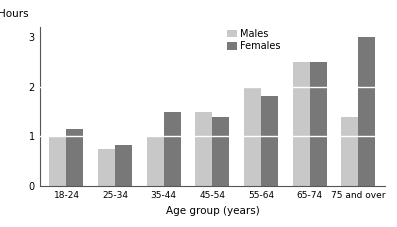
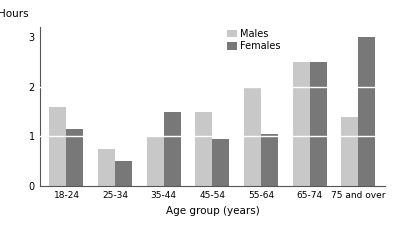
Males/18-24: 1.00 -> 1.60
Females/25-34: 0.82 -> 0.50
Females/45-54: 1.40 -> 0.95
Females/55-64: 1.82 -> 1.05
